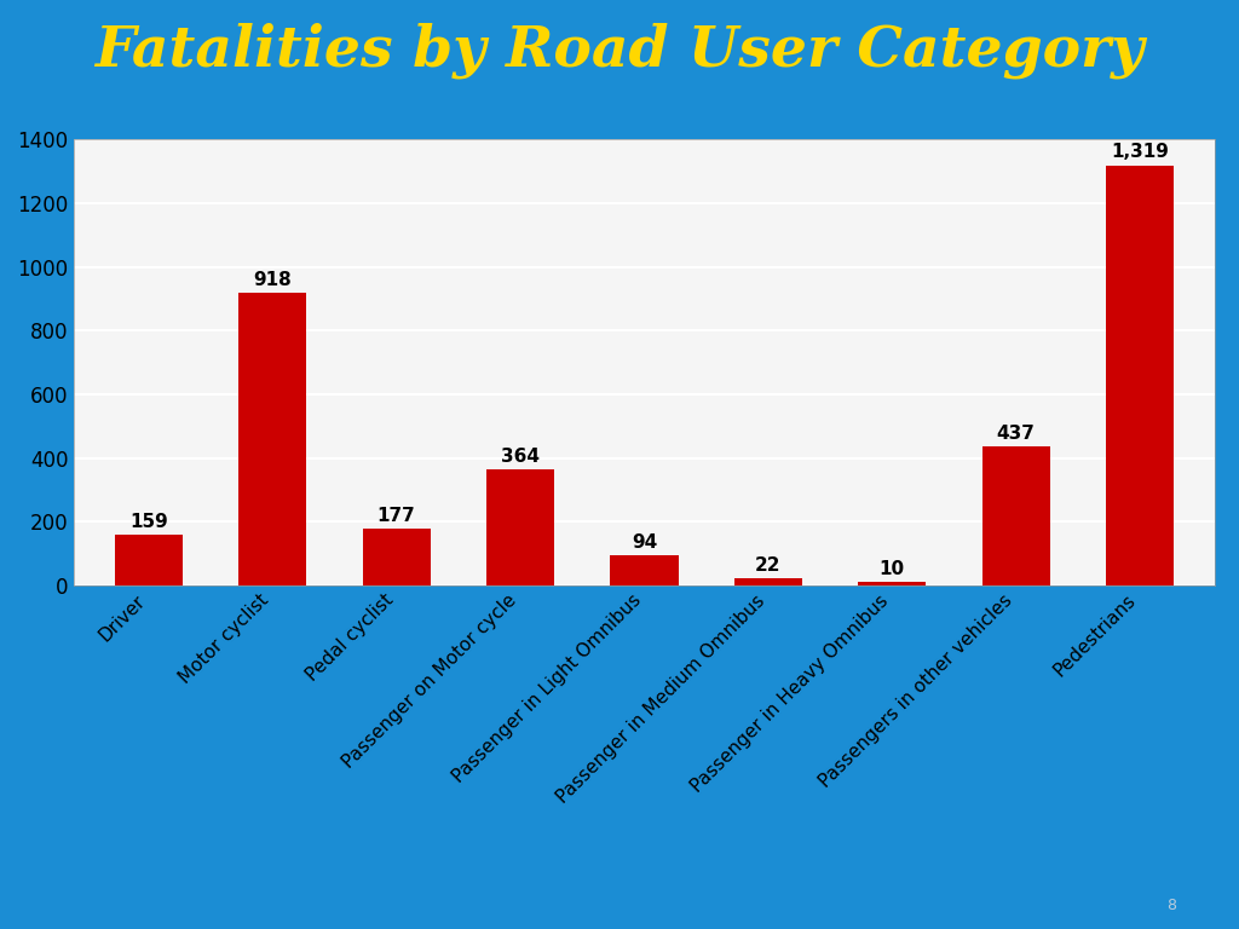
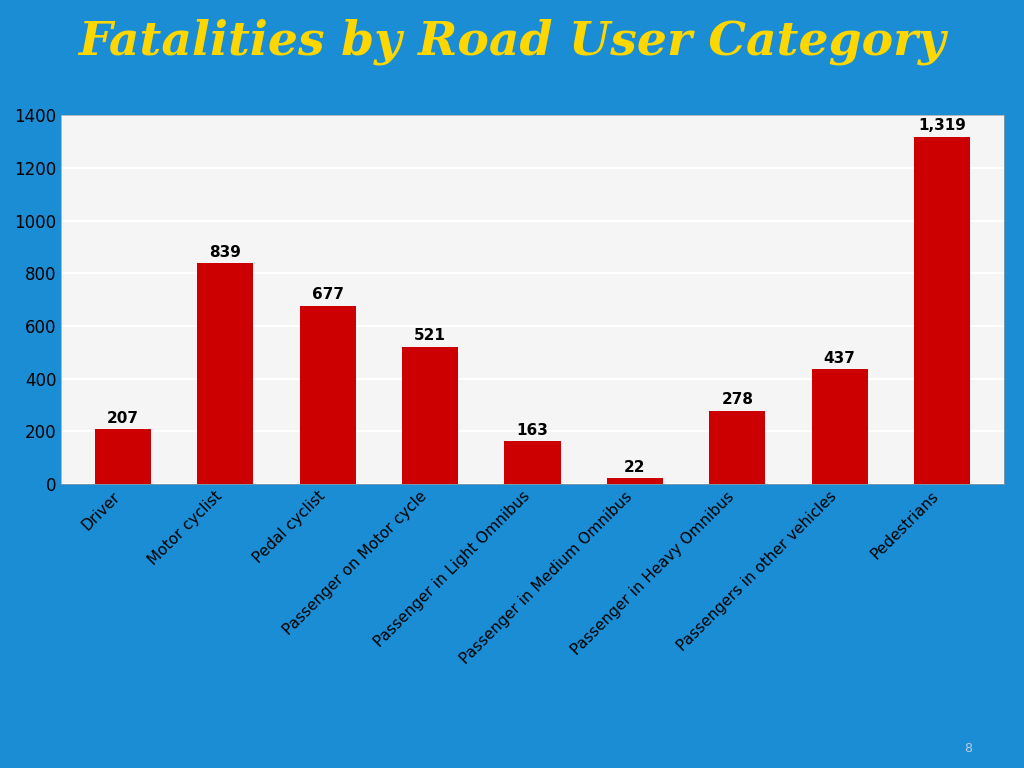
Driver: 159 -> 207
Motor cyclist: 918 -> 839
Pedal cyclist: 177 -> 677
Passenger on Motor cycle: 364 -> 521
Passenger in Light Omnibus: 94 -> 163
Passenger in Heavy Omnibus: 10 -> 278
